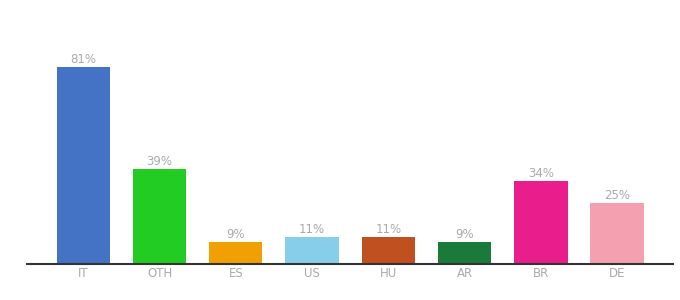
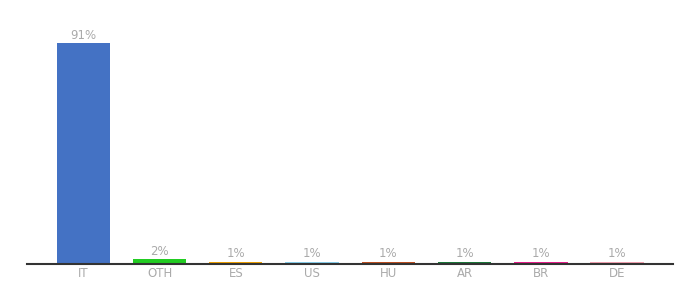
IT: 81% -> 91%
OTH: 39% -> 2%
ES: 9% -> 1%
US: 11% -> 1%
HU: 11% -> 1%
AR: 9% -> 1%
BR: 34% -> 1%
DE: 25% -> 1%
